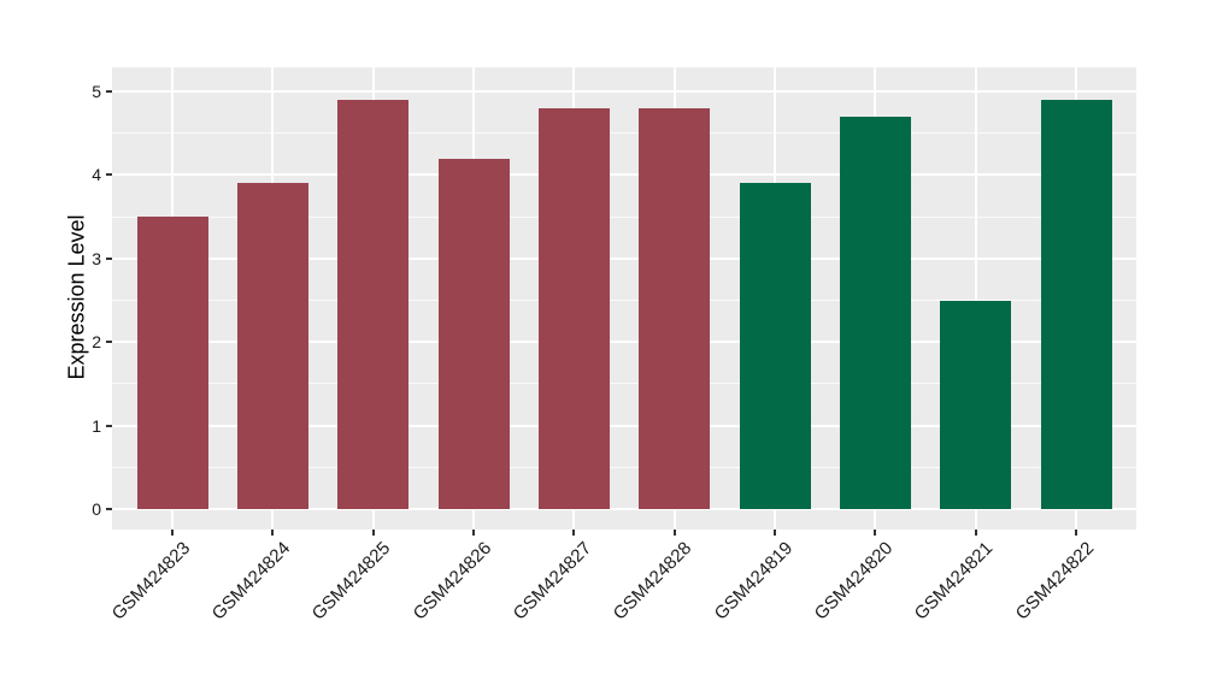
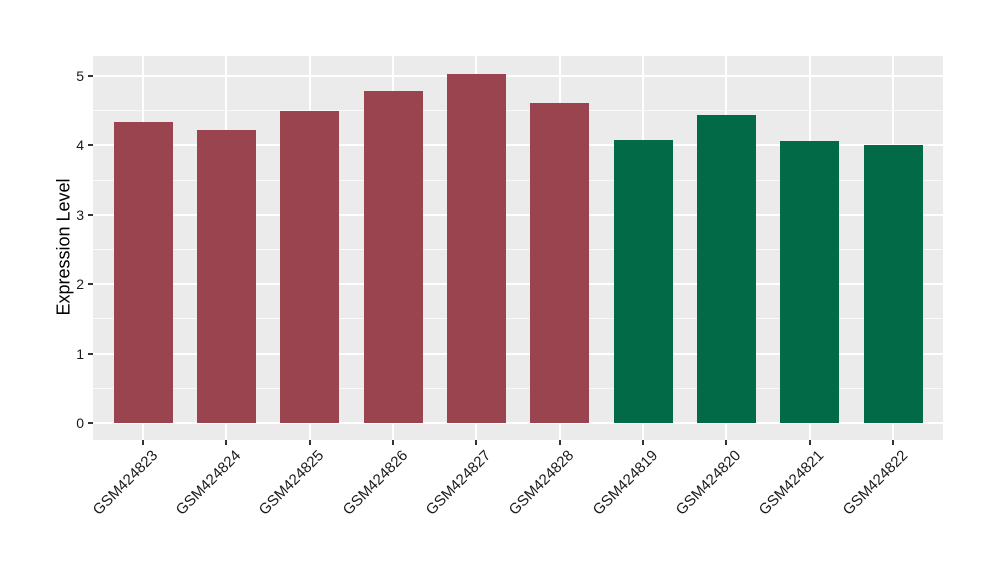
GSM424823: 3.5 -> 4.3
GSM424824: 3.9 -> 4.2
GSM424825: 4.9 -> 4.5
GSM424826: 4.2 -> 4.8
GSM424827: 4.8 -> 5.0
GSM424828: 4.8 -> 4.6
GSM424819: 3.9 -> 4.1
GSM424820: 4.7 -> 4.4
GSM424821: 2.5 -> 4.1
GSM424822: 4.9 -> 4.0
